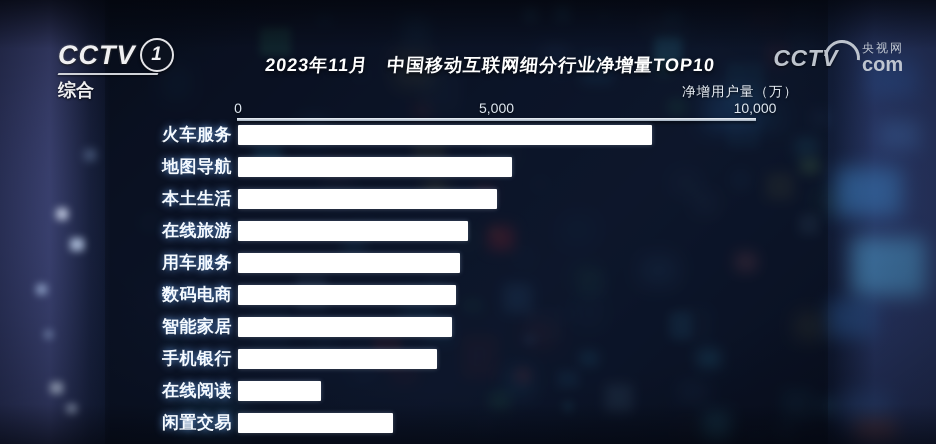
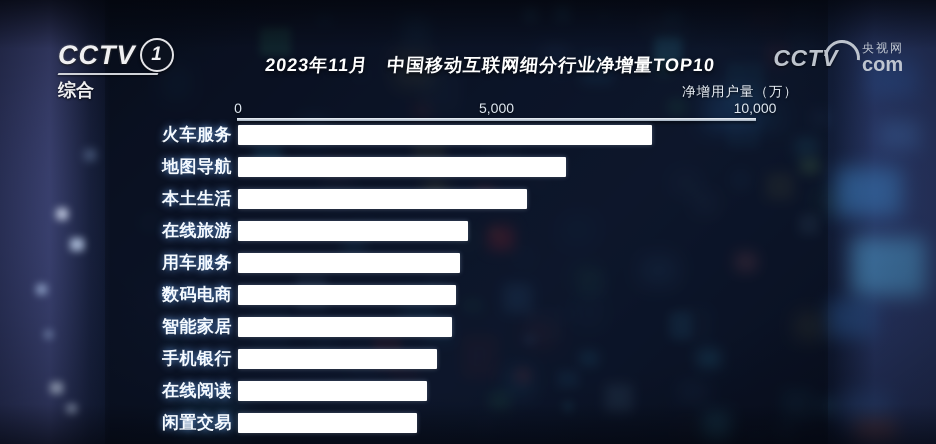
地图导航: 5300 -> 6300
本土生活: 5000 -> 5600
在线阅读: 1600 -> 3700
闲置交易: 3000 -> 3500
